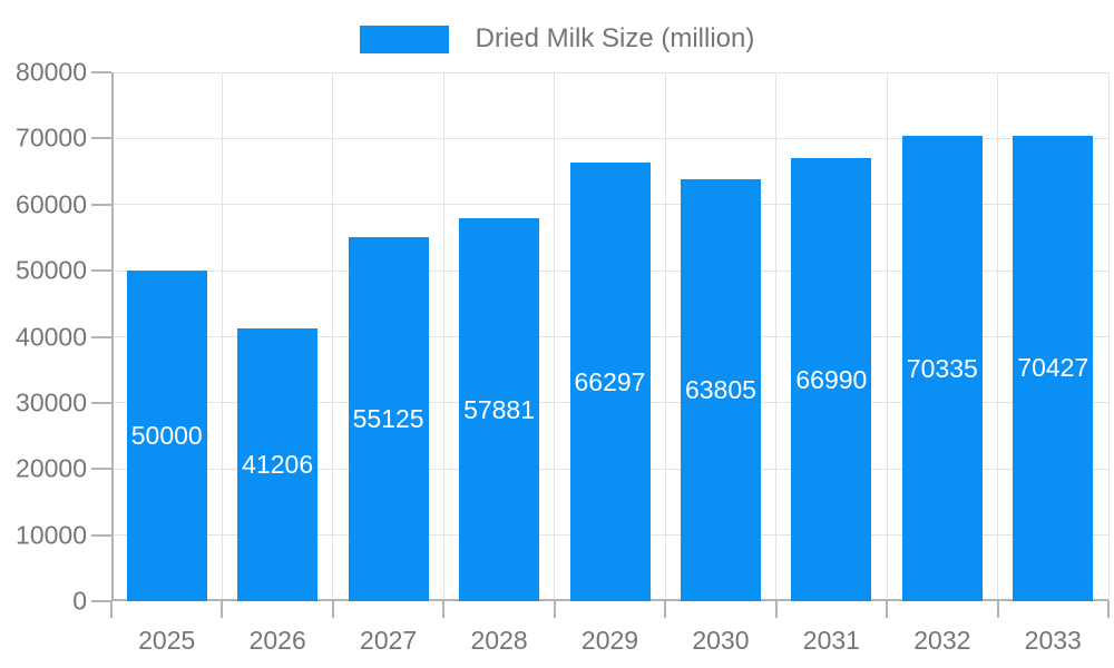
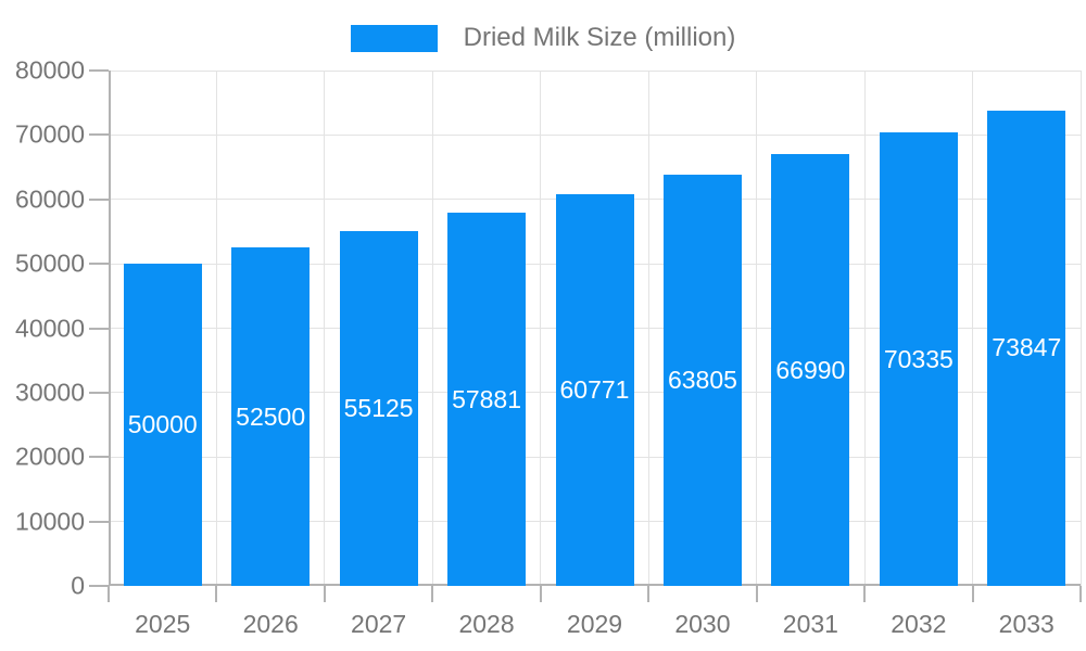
2026: 41206 -> 52500
2029: 66297 -> 60771
2033: 70427 -> 73847
